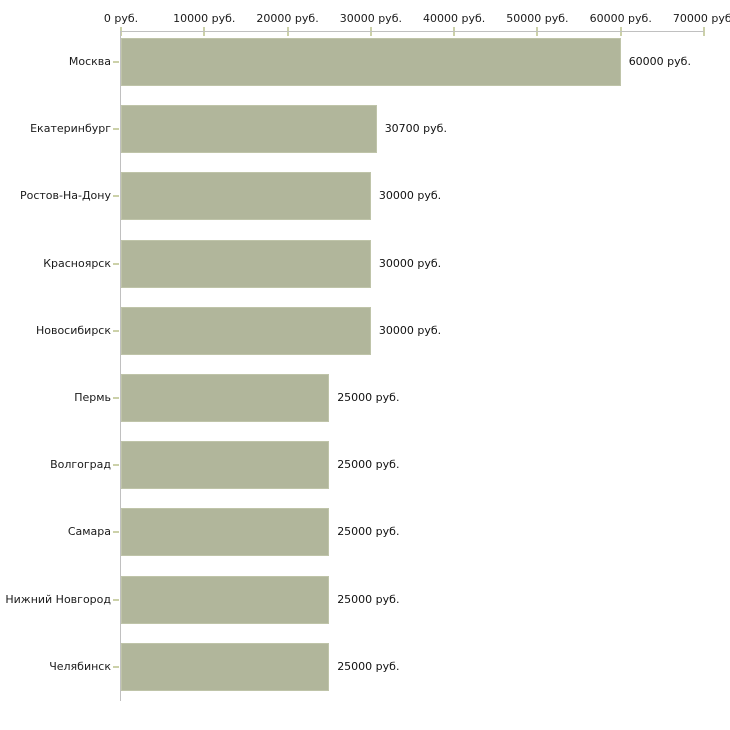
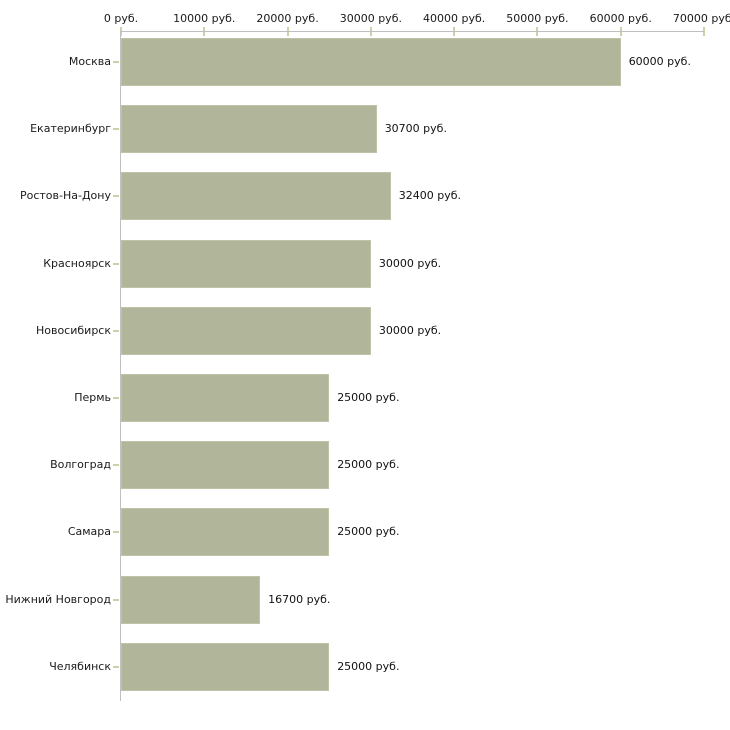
Ростов-На-Дону: 30000 -> 32400
Нижний Новгород: 25000 -> 16700
